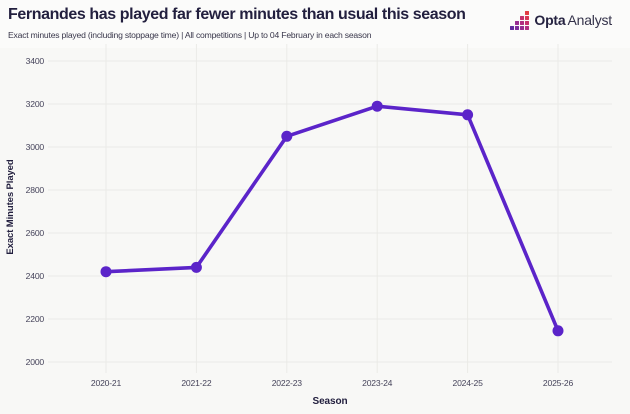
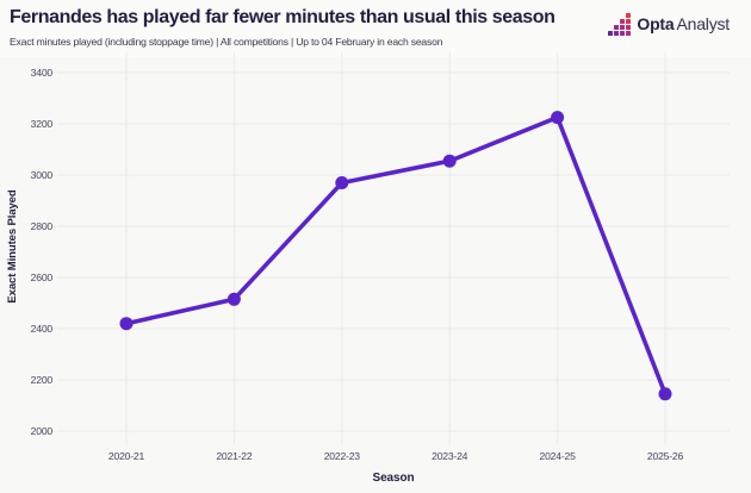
2021-22: 2440 -> 2520
2022-23: 3050 -> 2970
2023-24: 3190 -> 3060
2024-25: 3150 -> 3220
